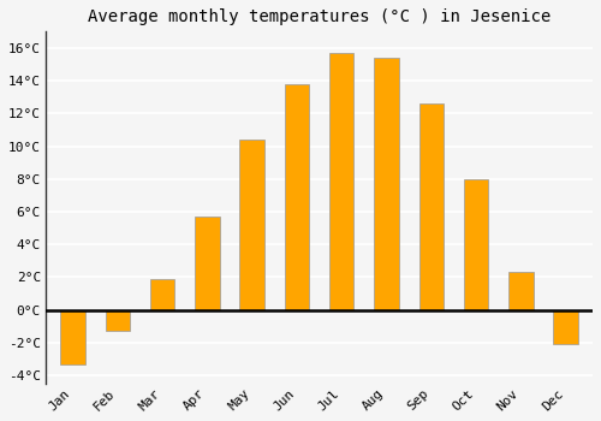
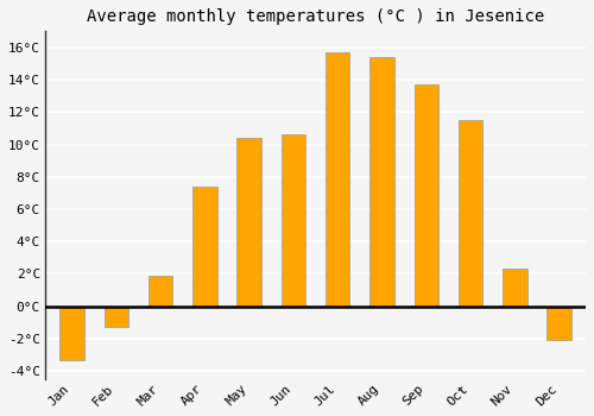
Apr: 5.7°C -> 7.4°C
Jun: 13.8°C -> 10.6°C
Sep: 12.6°C -> 13.7°C
Oct: 8.0°C -> 11.5°C
